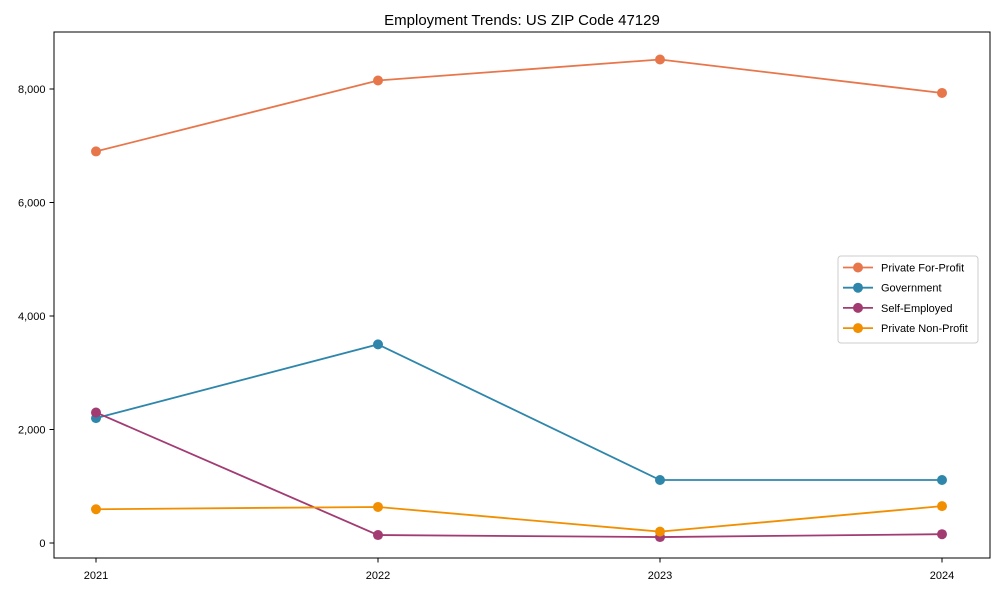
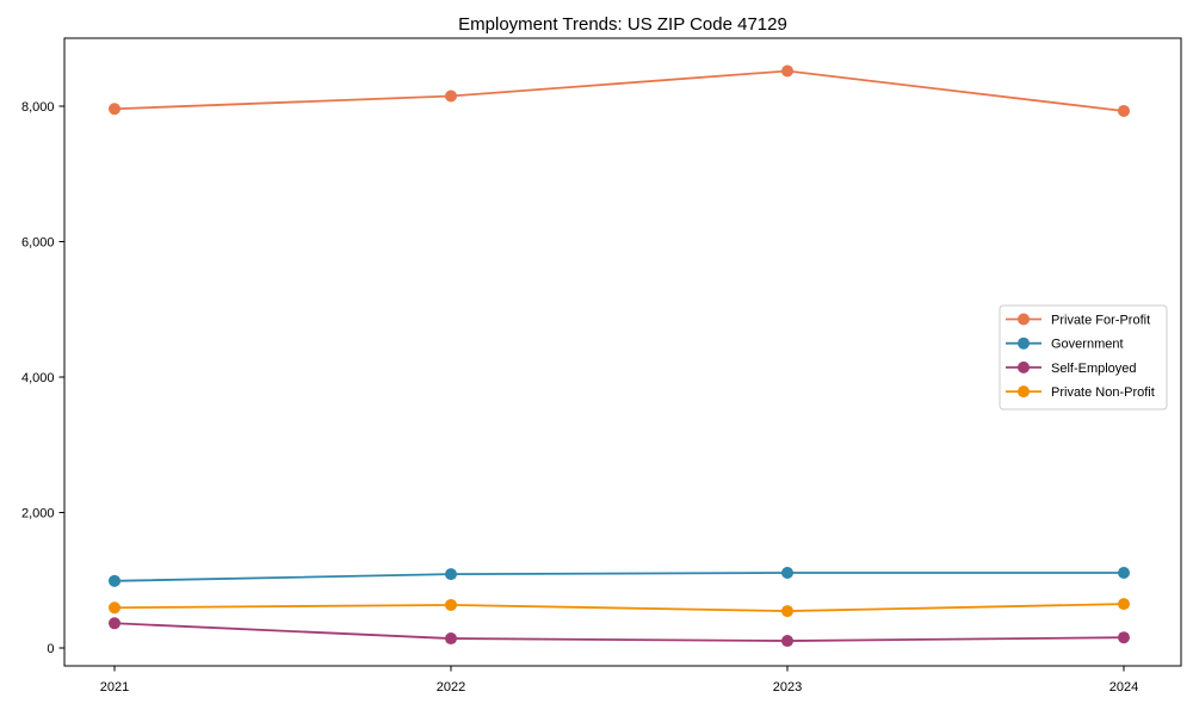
Private For-Profit/2021: 6900 -> 8000
Government/2021: 2200 -> 1000
Self-Employed/2021: 2300 -> 400
Government/2022: 3500 -> 1100
Private Non-Profit/2023: 200 -> 500
